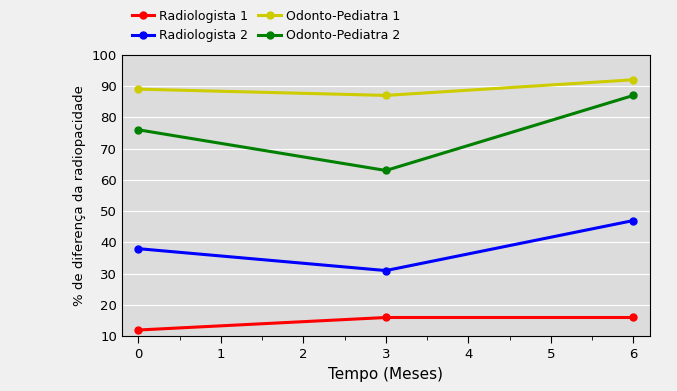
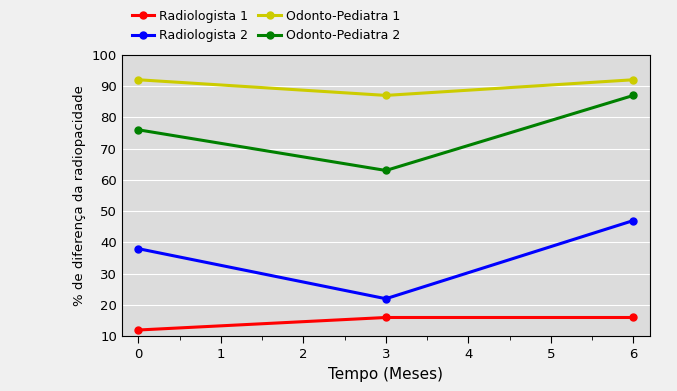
Odonto-Pediatra 1/0: 89 -> 92
Radiologista 2/3: 31 -> 22
